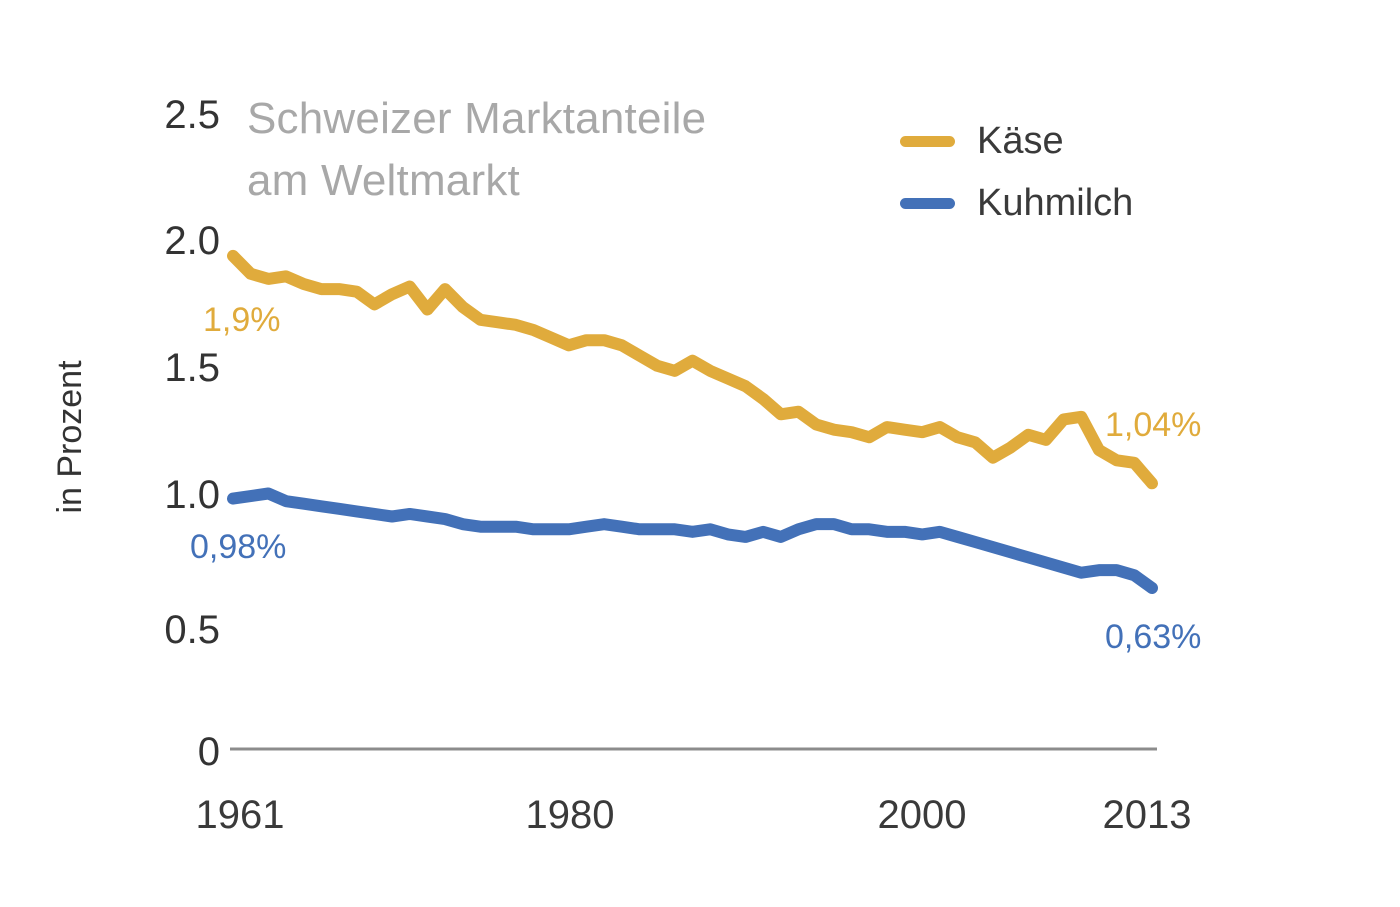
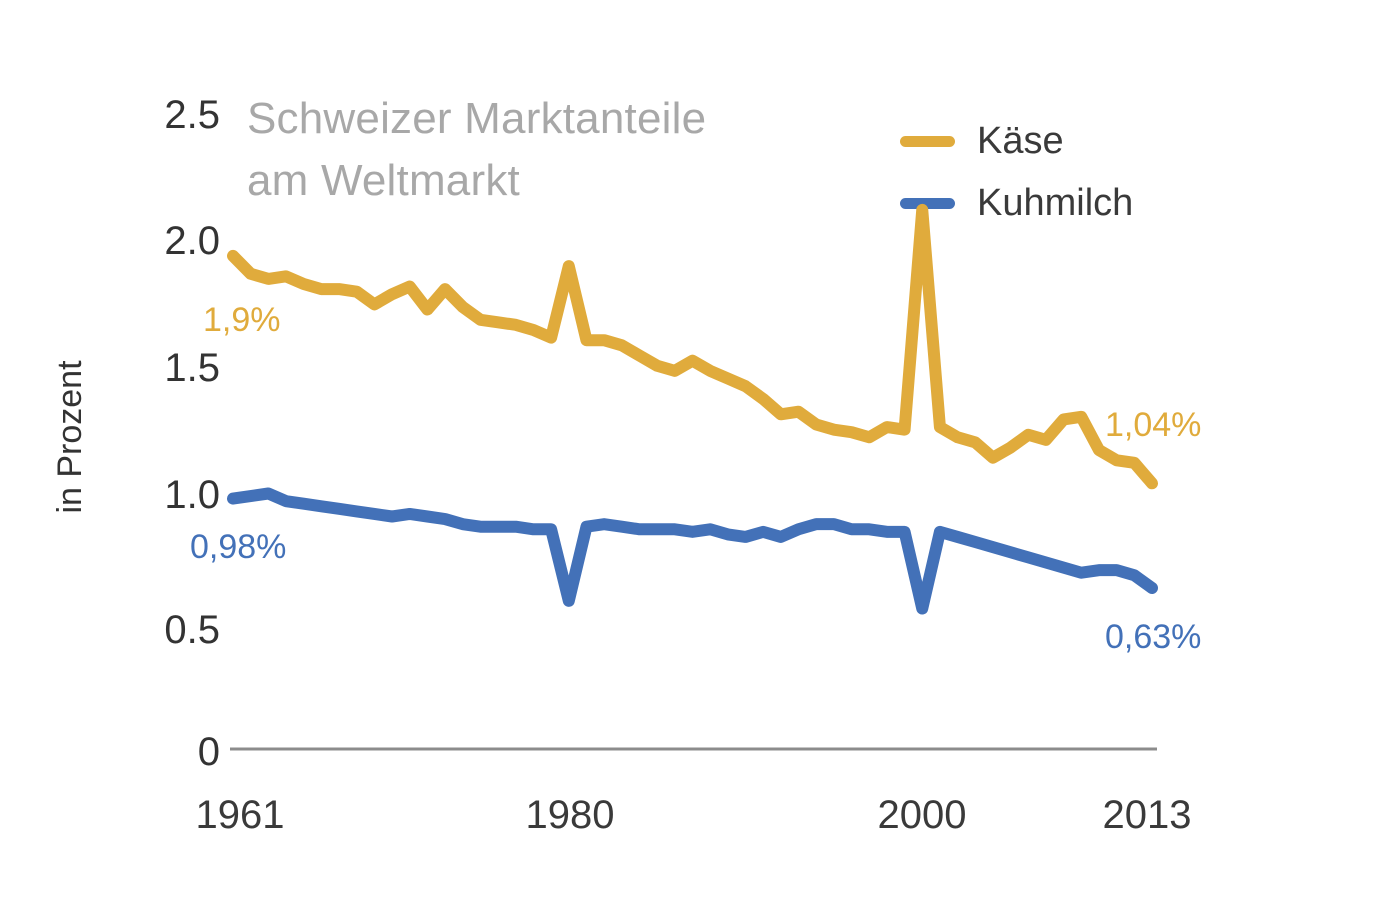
Käse/1980: 1.58 -> 1.89
Kuhmilch/1980: 0.86 -> 0.58
Käse/2000: 1.24 -> 2.11
Kuhmilch/2000: 0.84 -> 0.55
